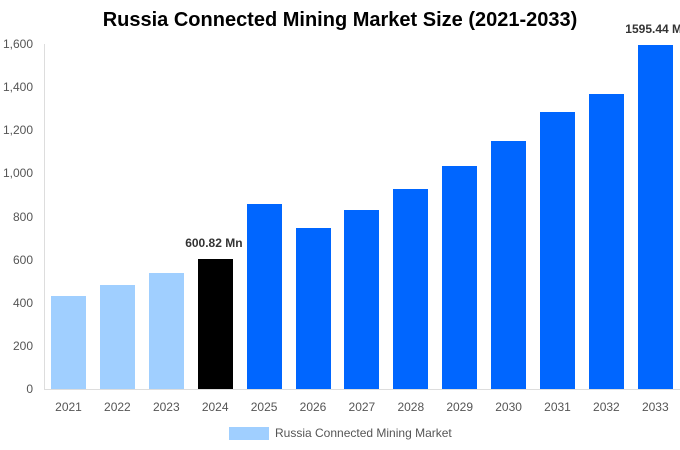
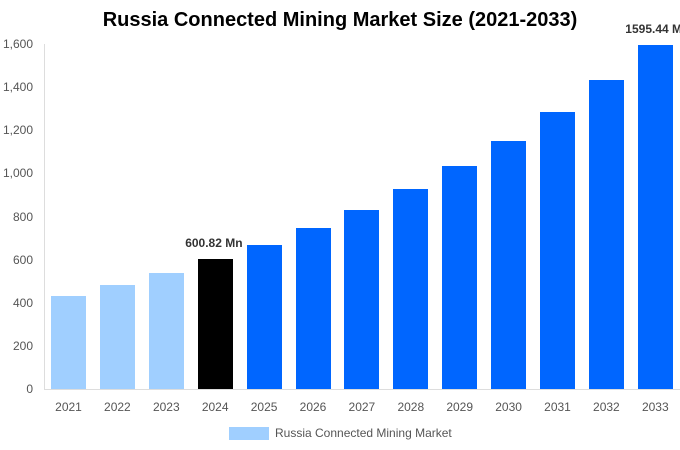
2025: 860 -> 670
2032: 1370 -> 1430
